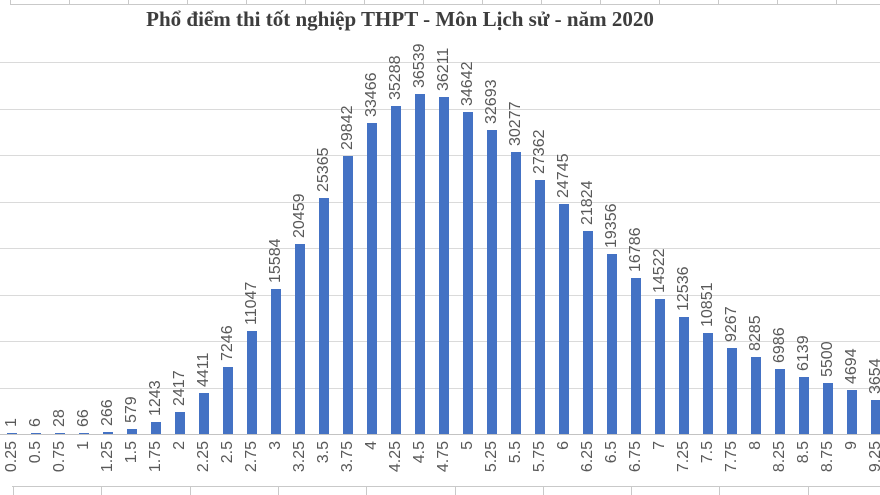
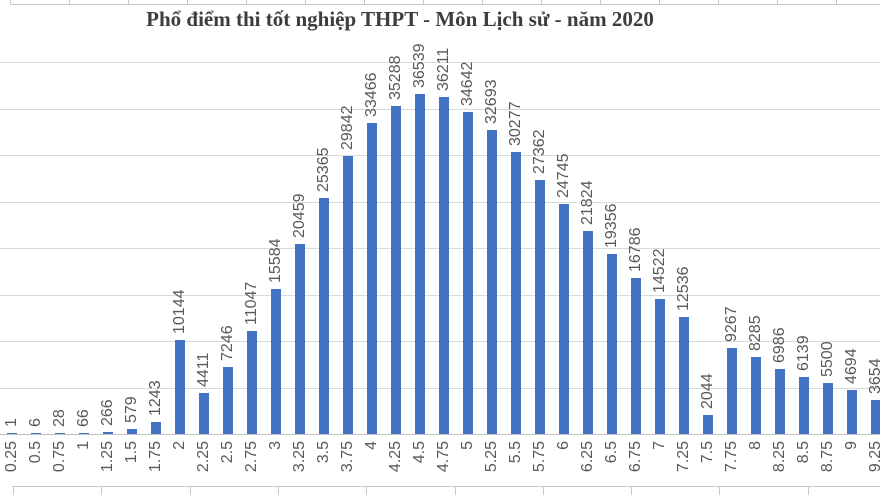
2: 2417 -> 10144
7.5: 10851 -> 2044
